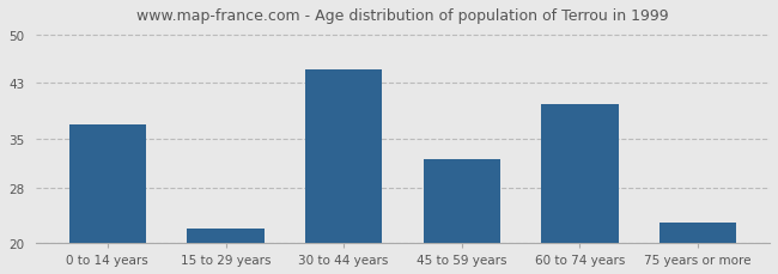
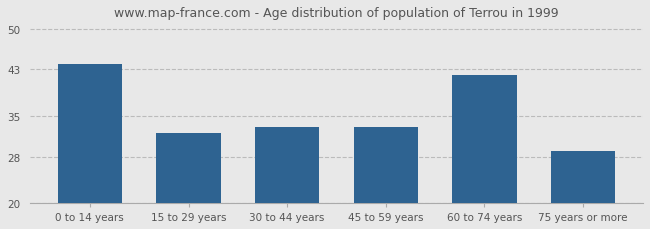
0 to 14 years: 37 -> 44
15 to 29 years: 22 -> 32
30 to 44 years: 45 -> 33
45 to 59 years: 32 -> 33
60 to 74 years: 40 -> 42
75 years or more: 23 -> 29
